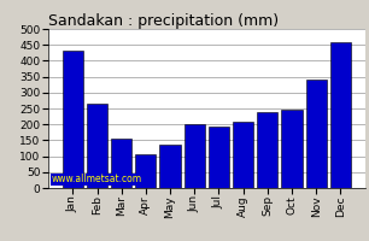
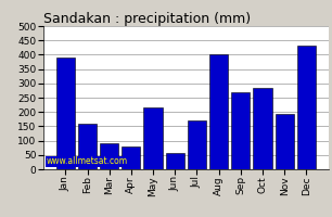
Jan: 430 -> 390
Feb: 265 -> 160
Mar: 155 -> 90
Apr: 105 -> 80
May: 135 -> 215
Jun: 200 -> 55
Jul: 195 -> 170
Aug: 210 -> 400
Sep: 237 -> 270
Oct: 245 -> 285
Nov: 340 -> 195
Dec: 460 -> 430
